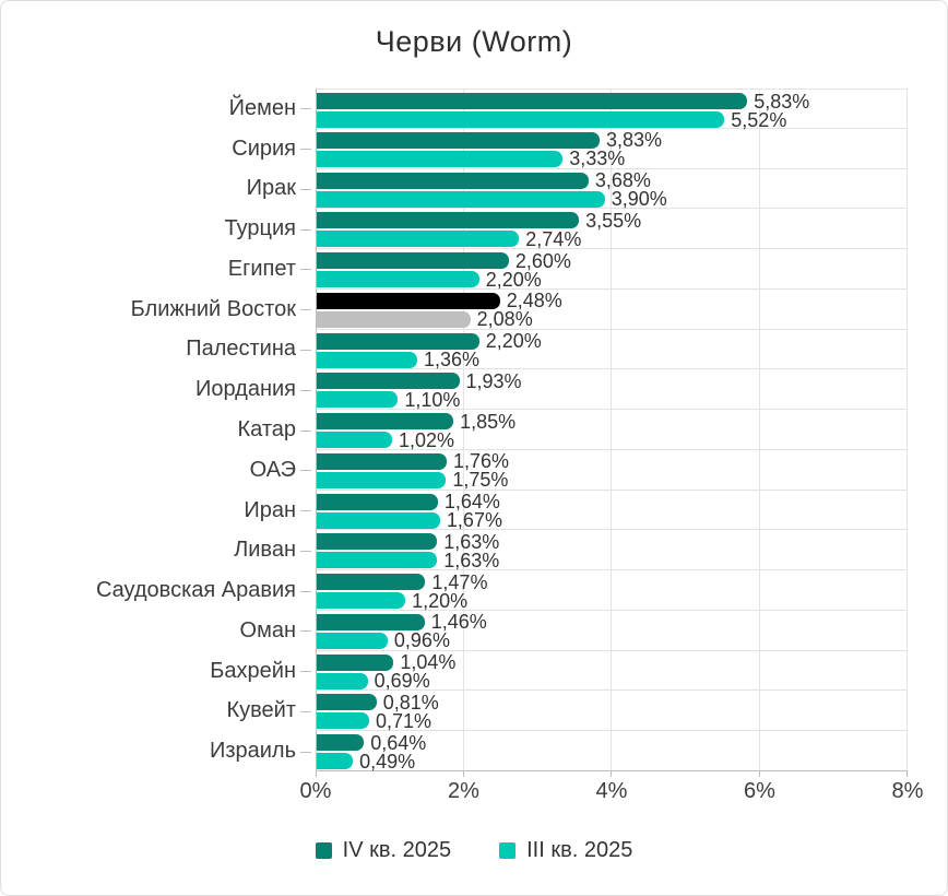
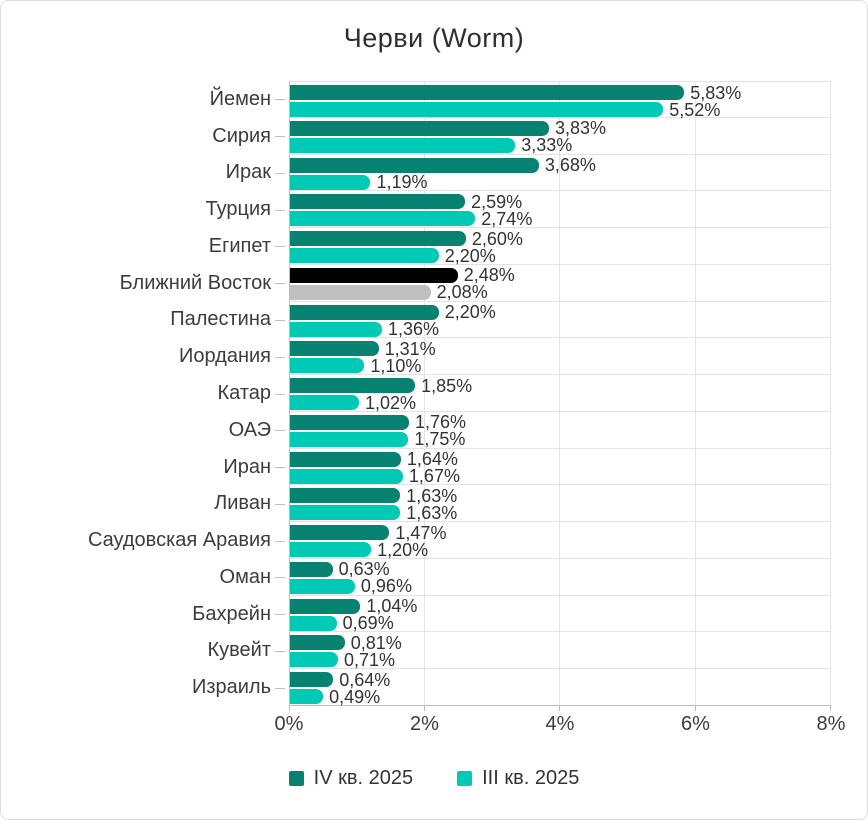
III кв. 2025/Ирак: 3,90% -> 1,19%
IV кв. 2025/Турция: 3,55% -> 2,59%
IV кв. 2025/Иордания: 1,93% -> 1,31%
IV кв. 2025/Оман: 1,46% -> 0,63%
